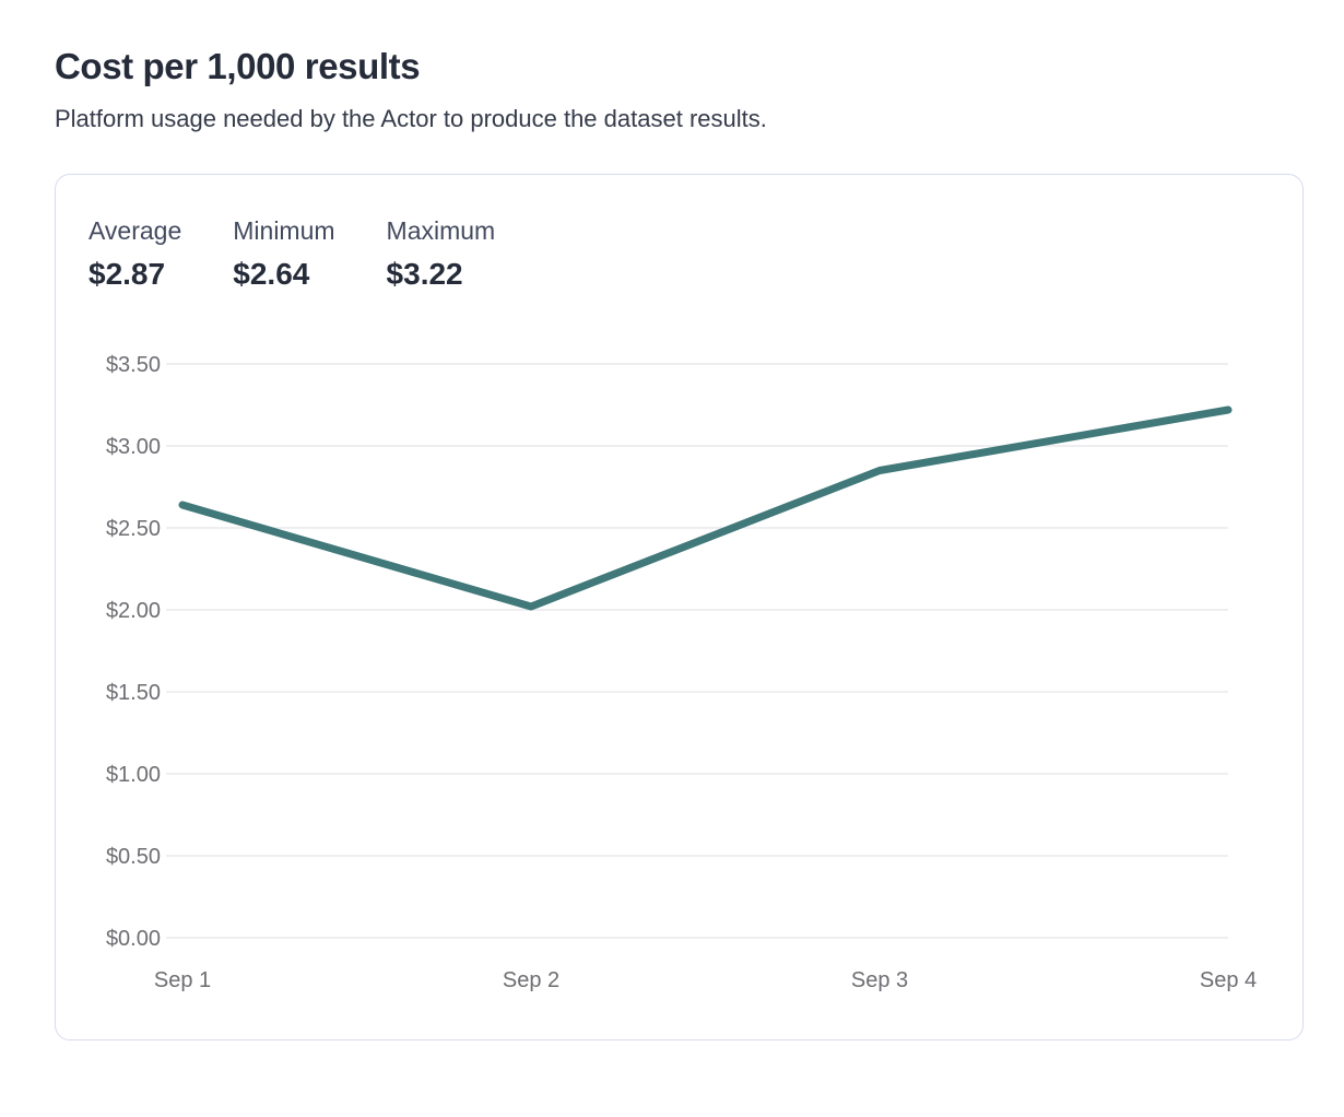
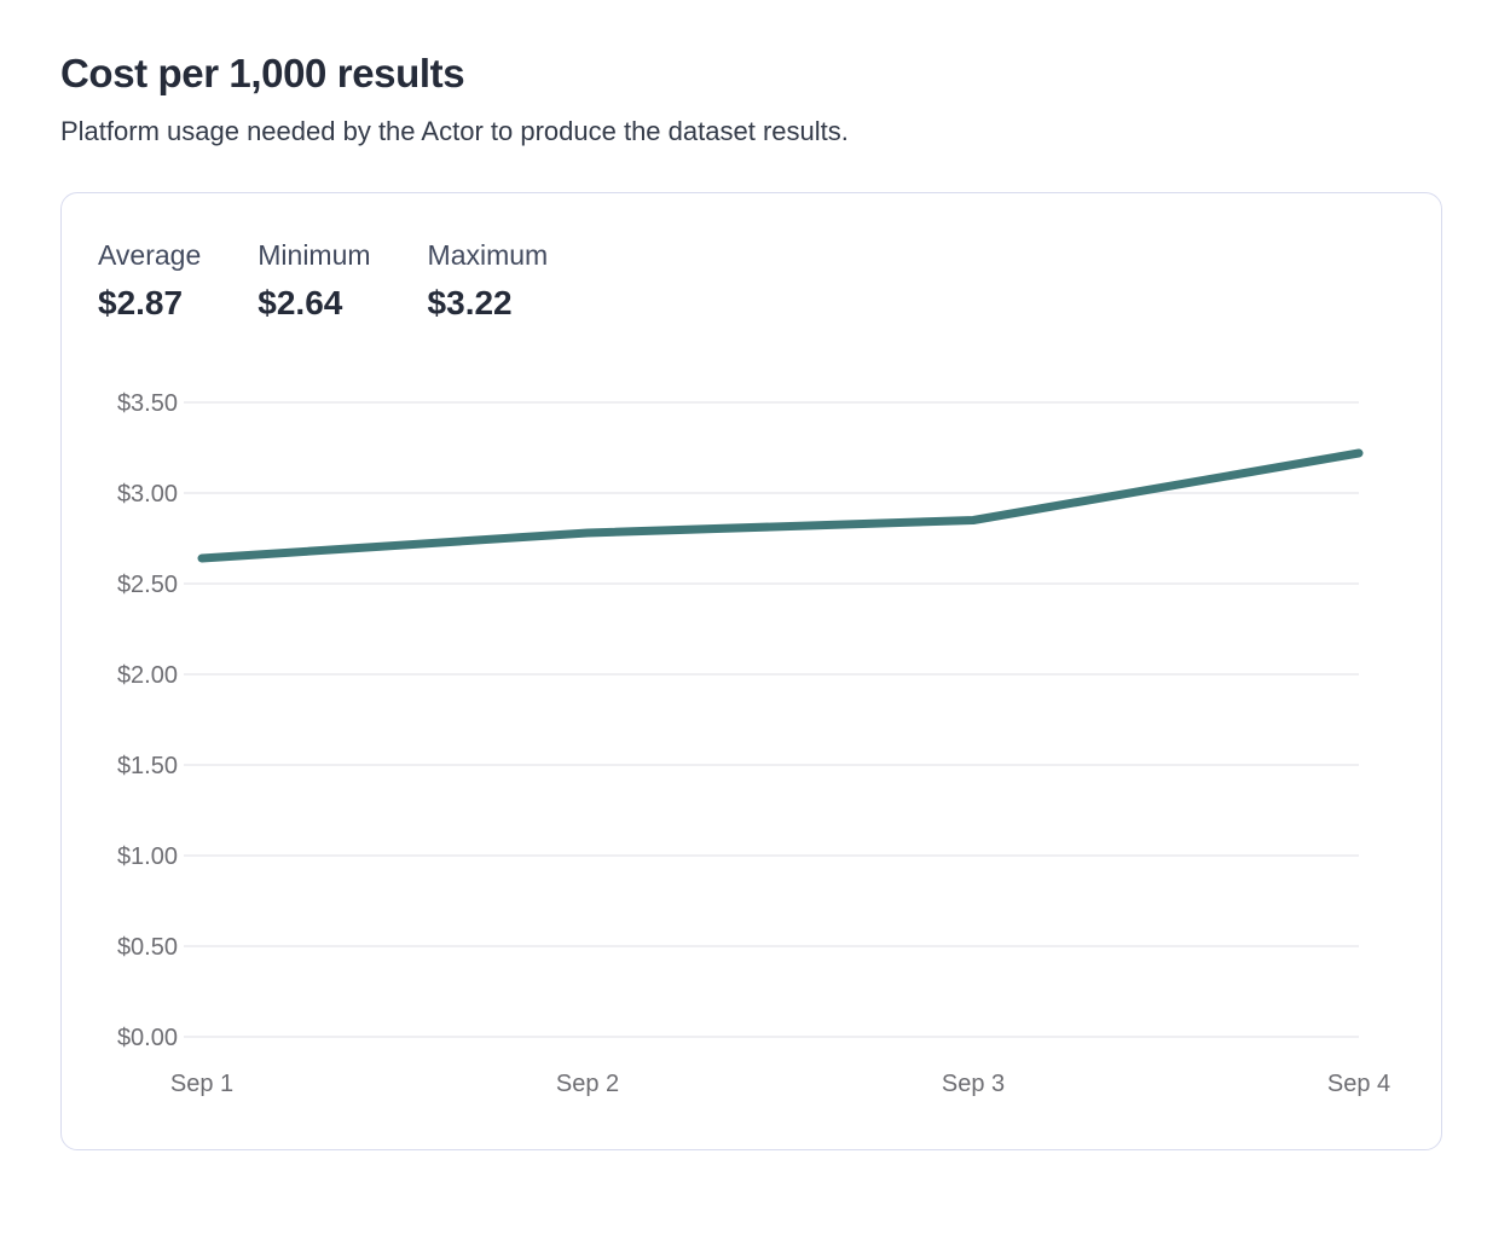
Sep 2: $2.02 -> $2.78
